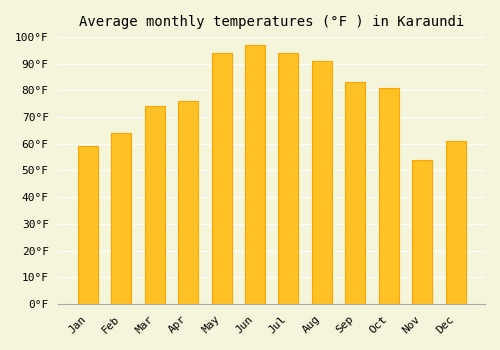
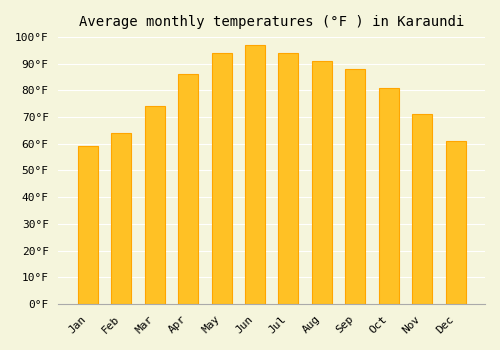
Apr: 76°F -> 86°F
Sep: 83°F -> 88°F
Nov: 54°F -> 71°F
